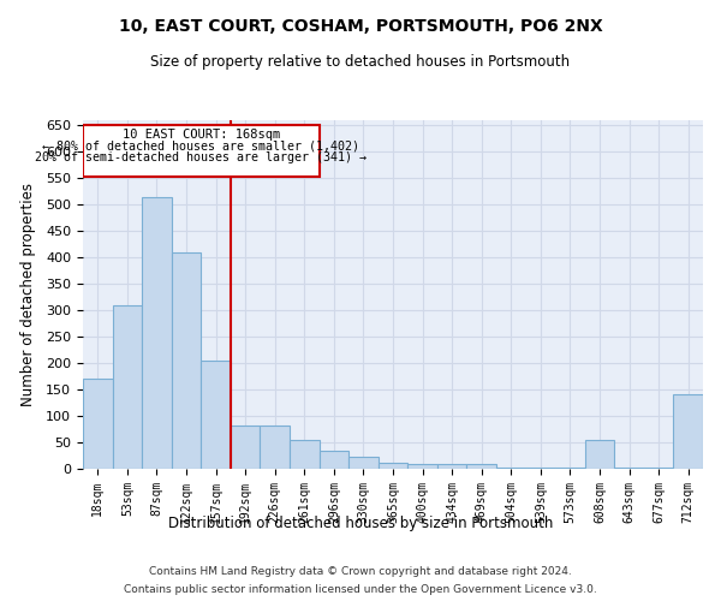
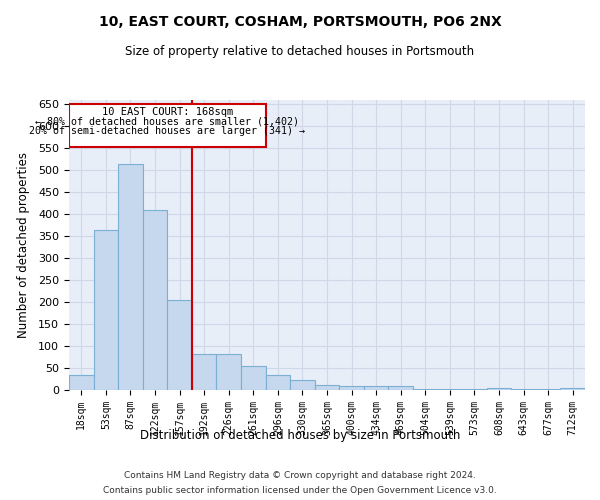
18sqm: 170 -> 35
53sqm: 310 -> 365
608sqm: 55 -> 5
712sqm: 140 -> 5
